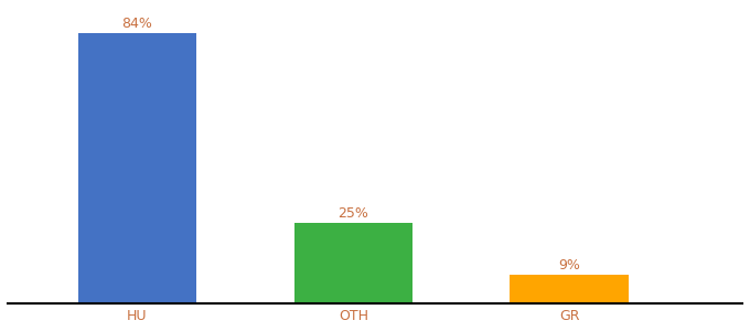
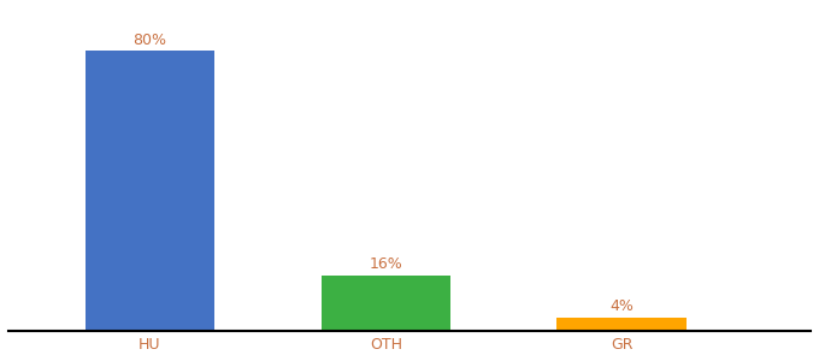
HU: 84% -> 80%
OTH: 25% -> 16%
GR: 9% -> 4%
